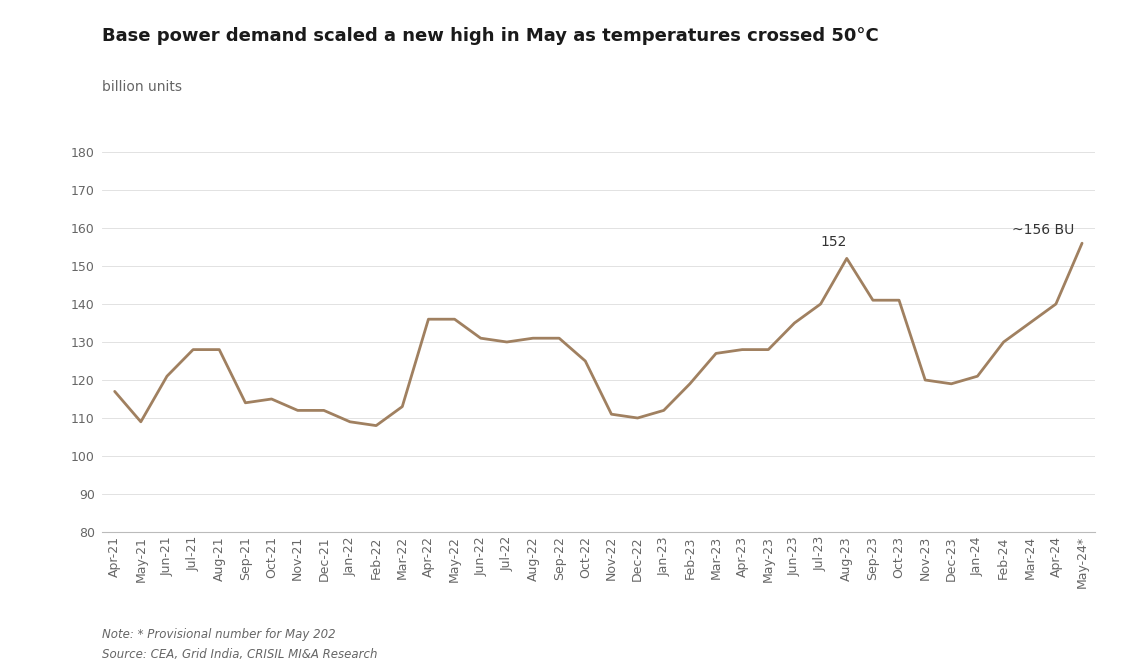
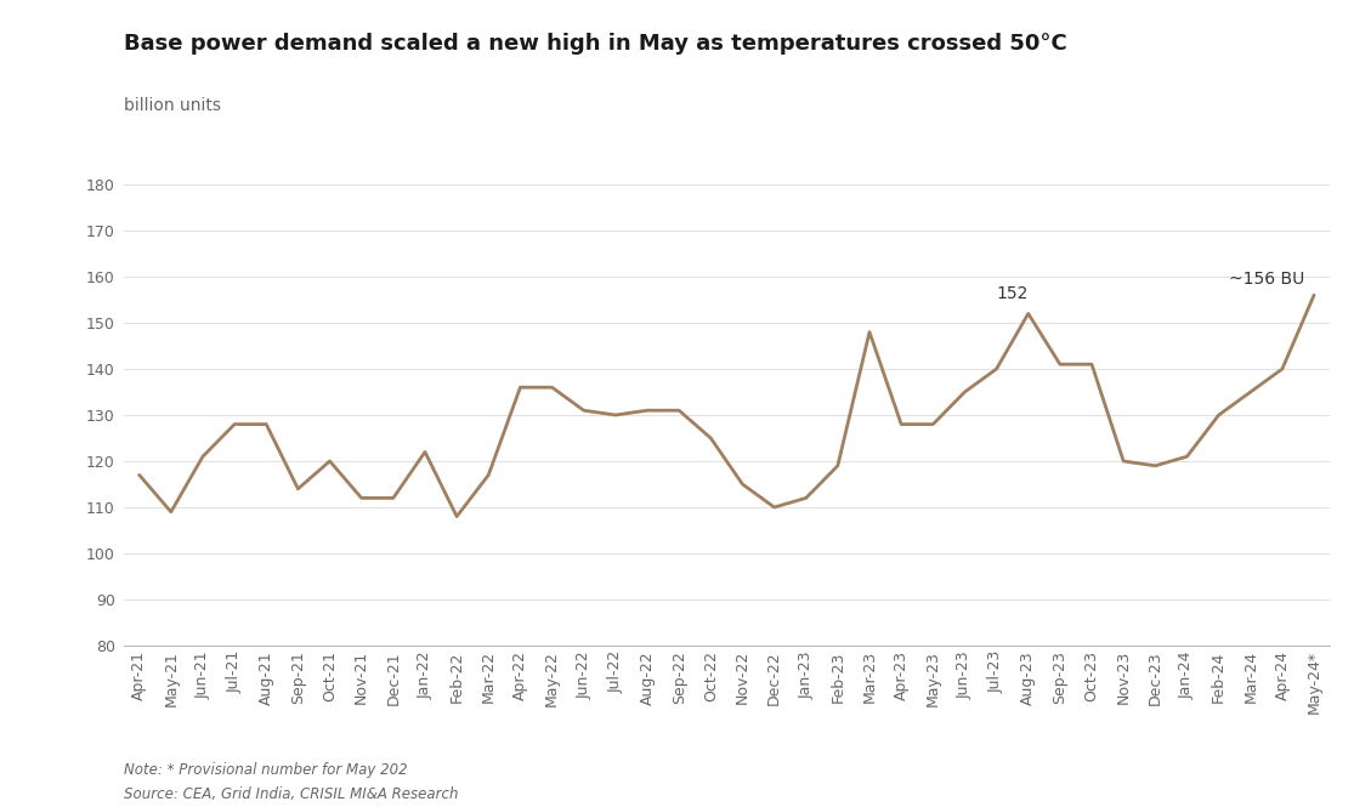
Oct-21: 115 -> 120
Jan-22: 109 -> 122
Mar-22: 113 -> 117
Nov-22: 111 -> 115
Mar-23: 127 -> 148
